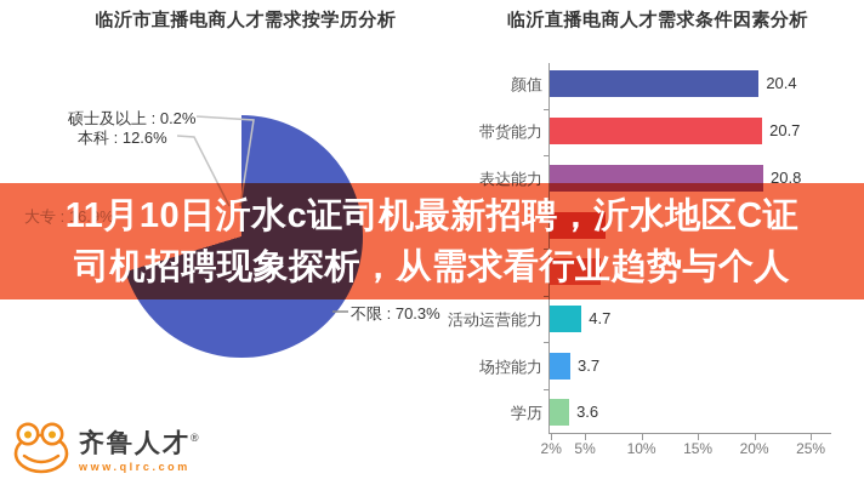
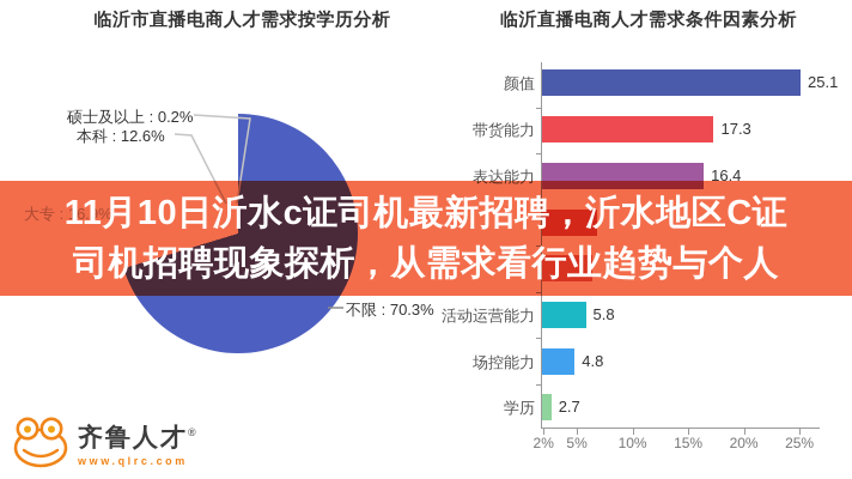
临沂直播电商人才需求条件因素分析/颜值: 20.4 -> 25.1
临沂直播电商人才需求条件因素分析/带货能力: 20.7 -> 17.3
临沂直播电商人才需求条件因素分析/表达能力: 20.8 -> 16.4
临沂直播电商人才需求条件因素分析/活动运营能力: 4.7 -> 5.8
临沂直播电商人才需求条件因素分析/场控能力: 3.7 -> 4.8
临沂直播电商人才需求条件因素分析/学历: 3.6 -> 2.7
